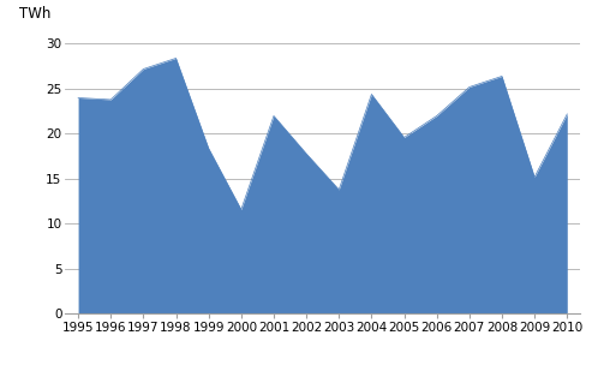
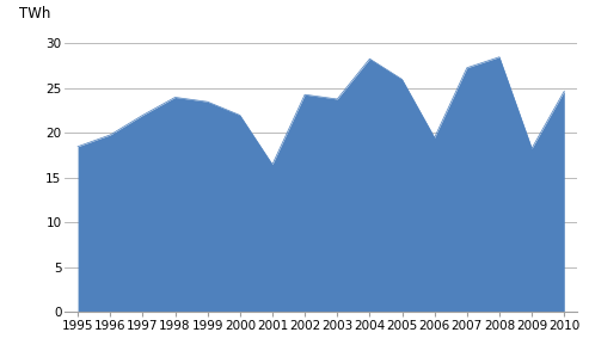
1995: 24.0 -> 18.5
1996: 23.8 -> 19.8
1997: 27.2 -> 22.0
1998: 28.4 -> 24.0
1999: 18.4 -> 23.5
2000: 11.6 -> 22.0
2001: 22.0 -> 16.5
2002: 17.8 -> 24.3
2003: 13.8 -> 23.8
2004: 24.4 -> 28.3
2005: 19.6 -> 26.0
2006: 22.0 -> 19.5
2007: 25.2 -> 27.3
2008: 26.4 -> 28.5
2009: 15.2 -> 18.3
2010: 22.2 -> 24.7
